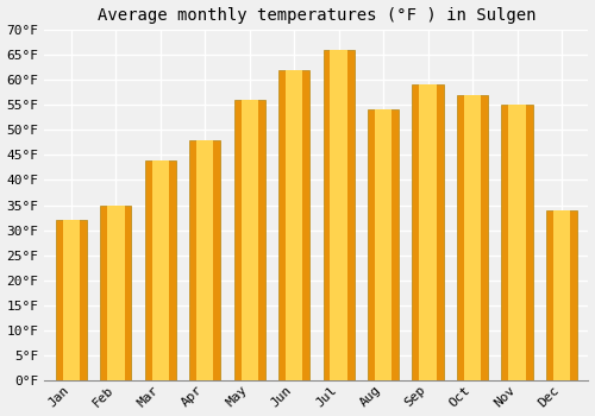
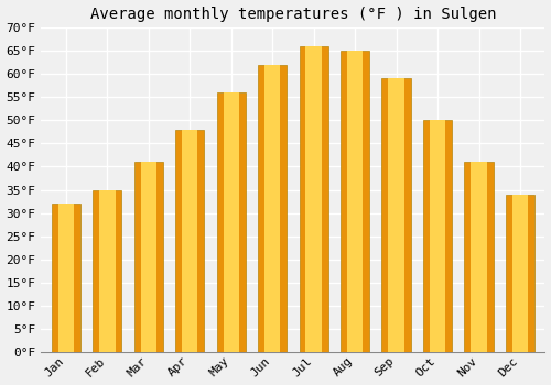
Mar: 44°F -> 41°F
Aug: 54°F -> 65°F
Oct: 57°F -> 50°F
Nov: 55°F -> 41°F
